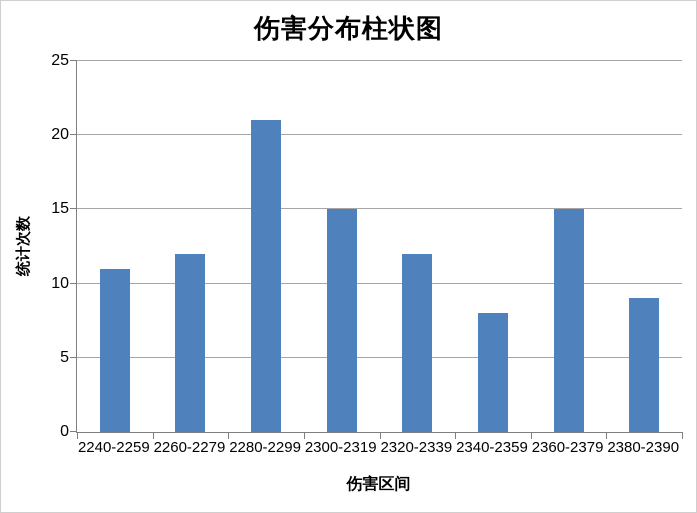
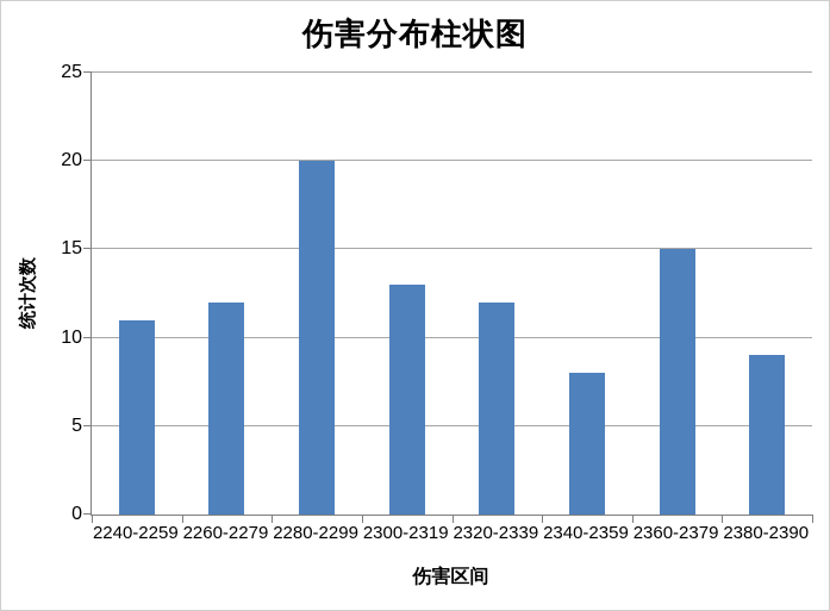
2280-2299: 21 -> 20
2300-2319: 15 -> 13
